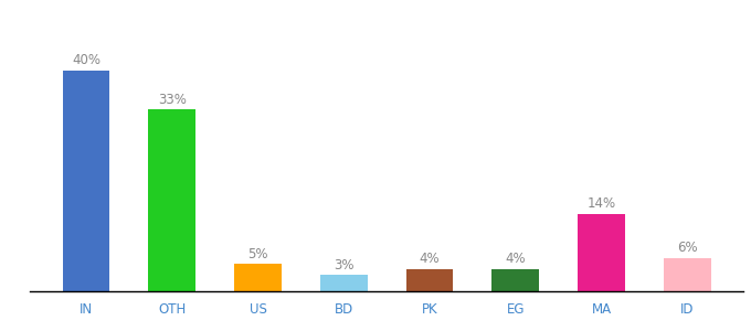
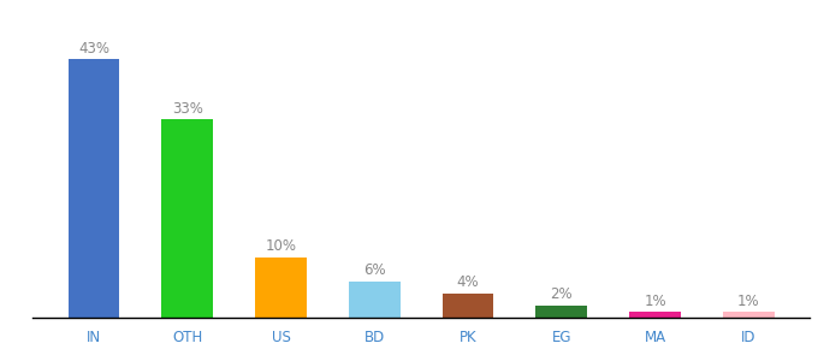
IN: 40% -> 43%
US: 5% -> 10%
BD: 3% -> 6%
EG: 4% -> 2%
MA: 14% -> 1%
ID: 6% -> 1%
